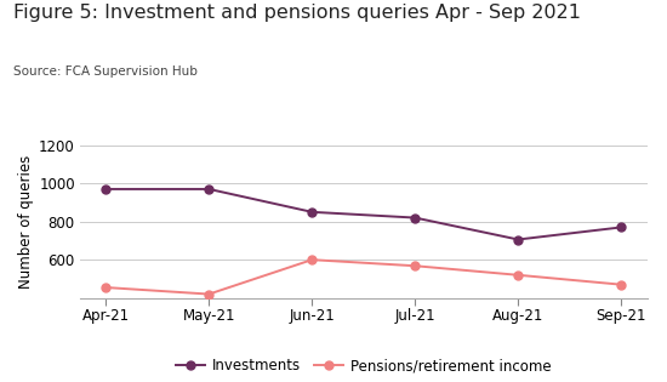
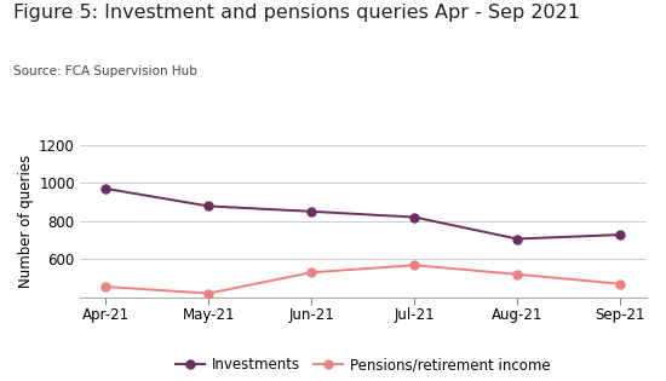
Investments/May-21: 970 -> 880
Pensions/retirement income/Jun-21: 600 -> 530
Investments/Sep-21: 770 -> 730
